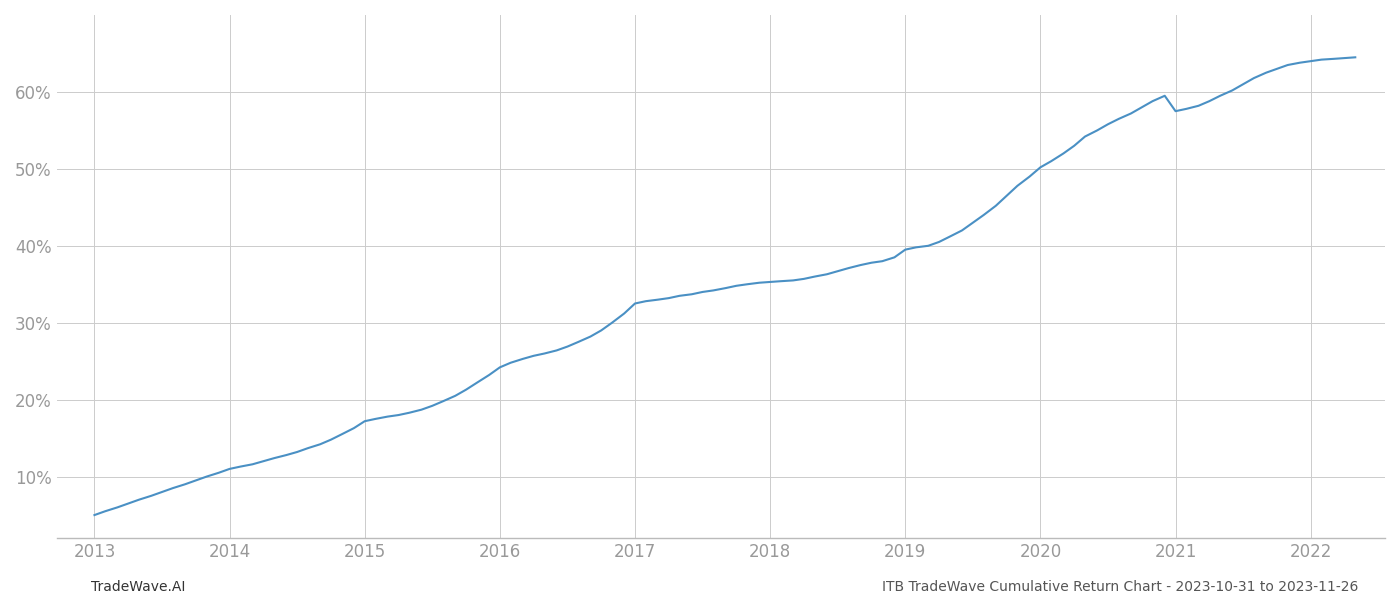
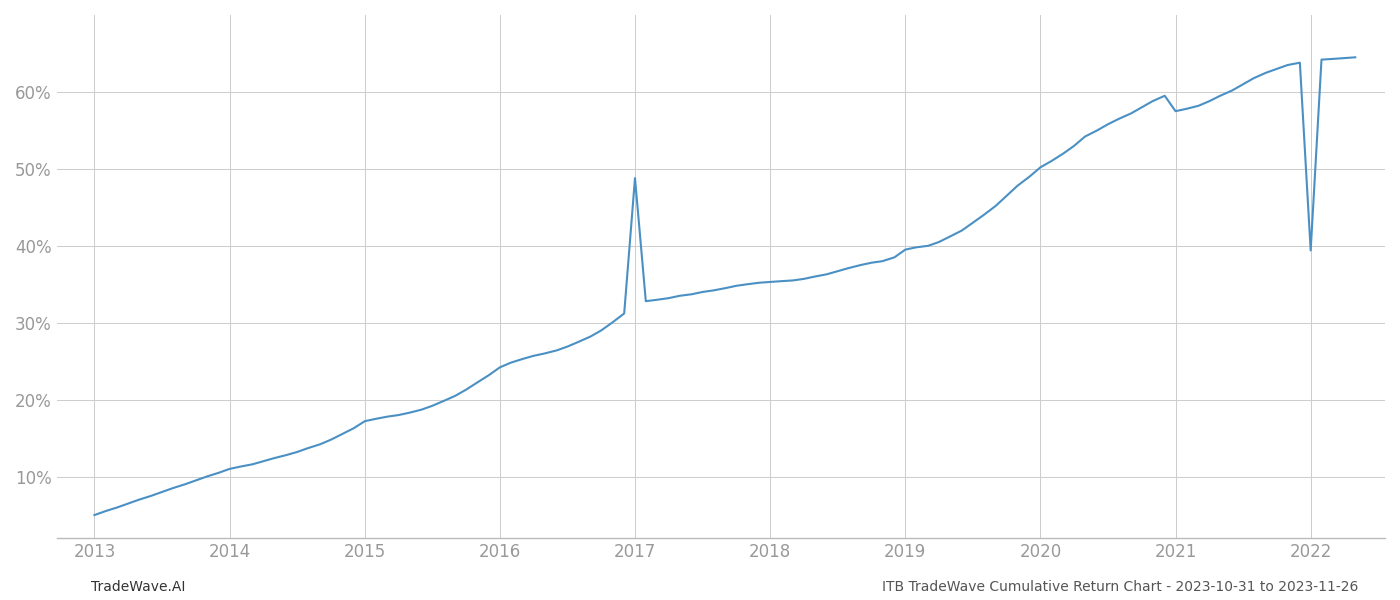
2017: 32.5% -> 48.8%
2022: 64.0% -> 39.4%
